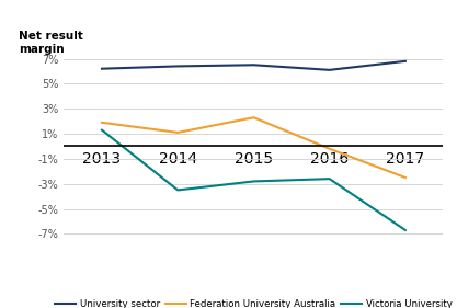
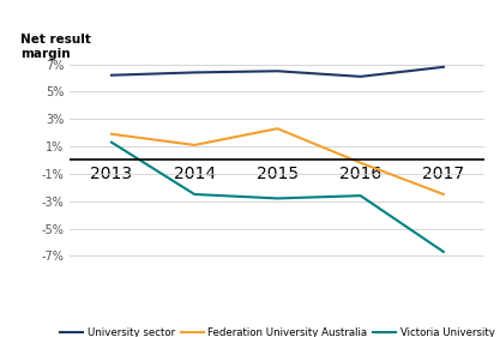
Victoria University/2014: -3.5% -> -2.5%
